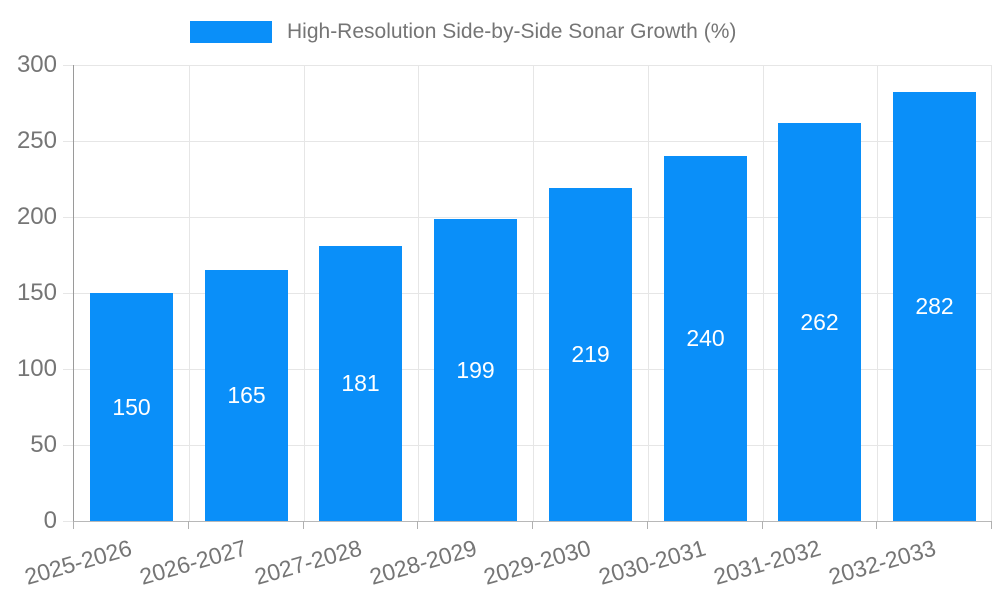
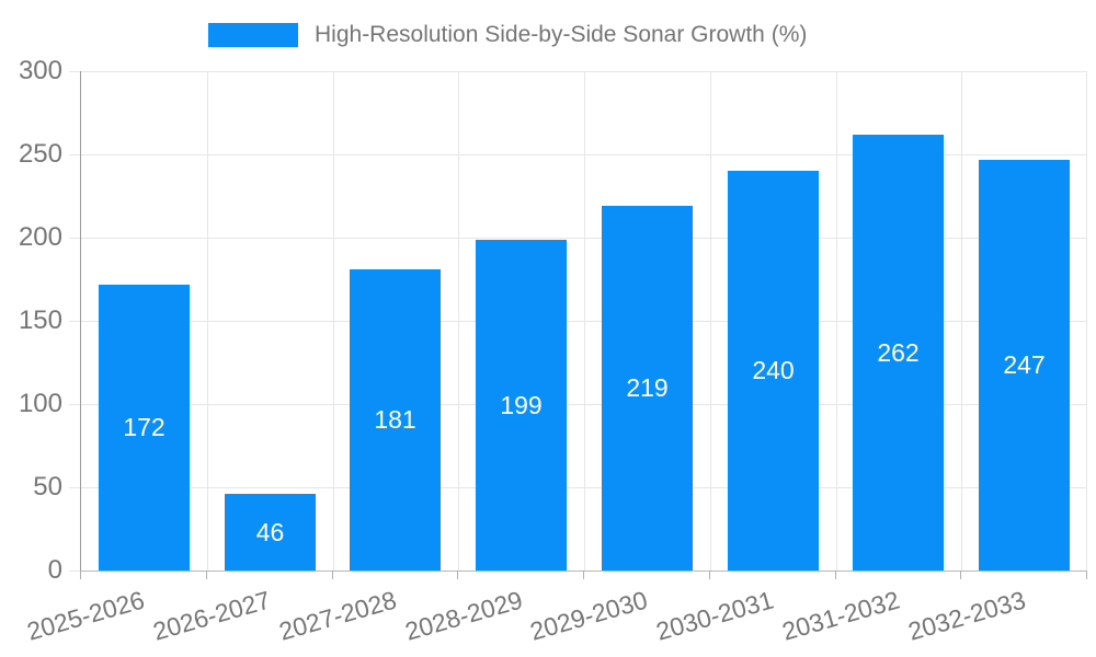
2025-2026: 150 -> 172
2026-2027: 165 -> 46
2032-2033: 282 -> 247
